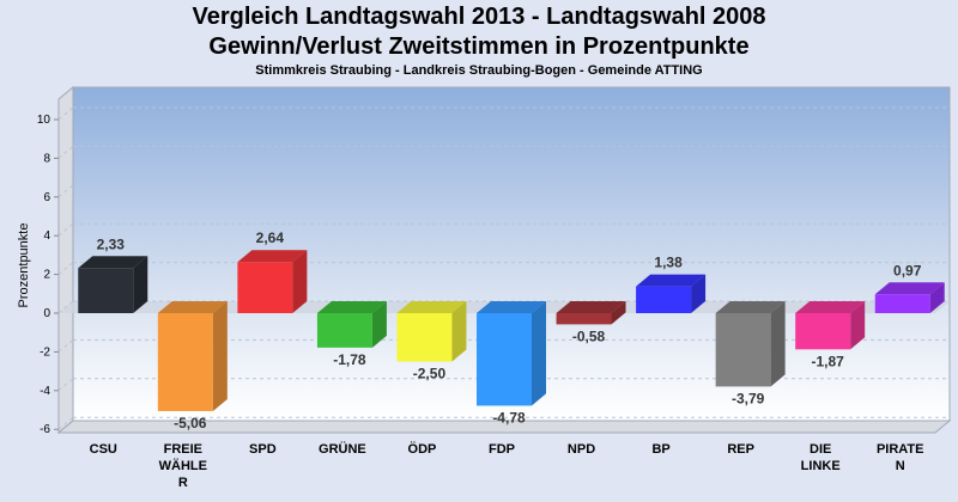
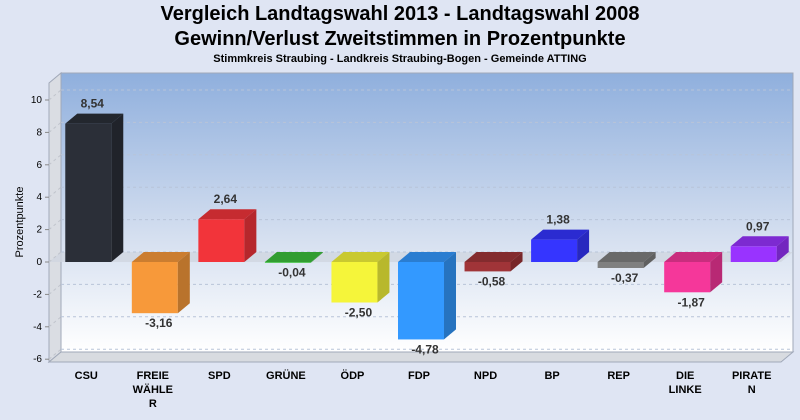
CSU: 2,33 -> 8,54
FREIE WÄHLER: -5,06 -> -3,16
GRÜNE: -1,78 -> -0,04
REP: -3,79 -> -0,37
